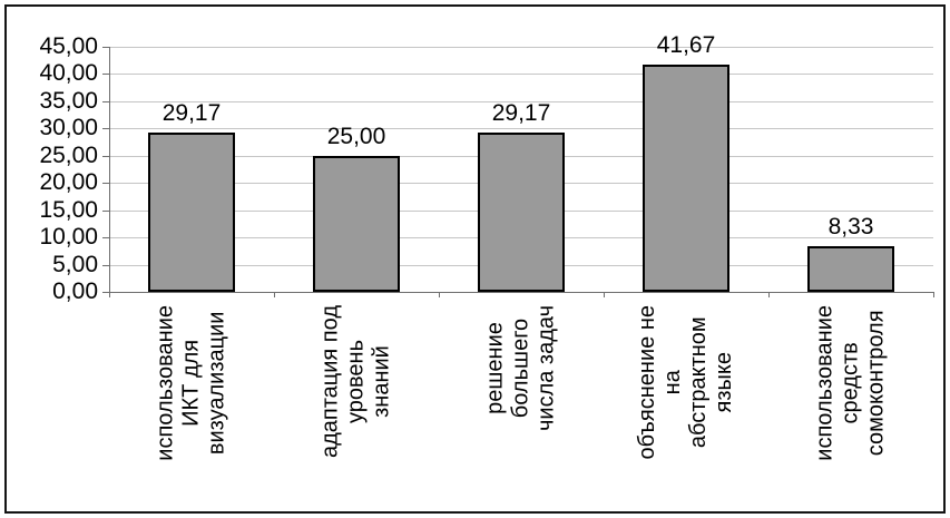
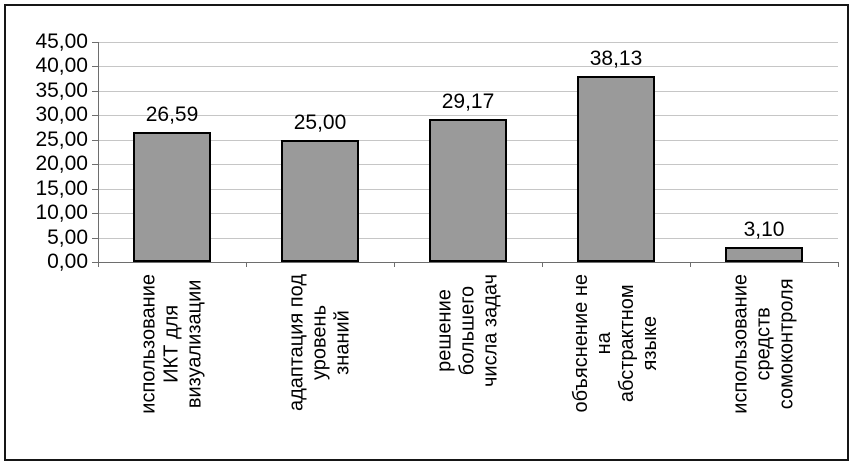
использование ИКТ для визуализации: 29,17 -> 26,59
объяснение не на абстрактном языке: 41,67 -> 38,13
использование средств сомоконтроля: 8,33 -> 3,10
